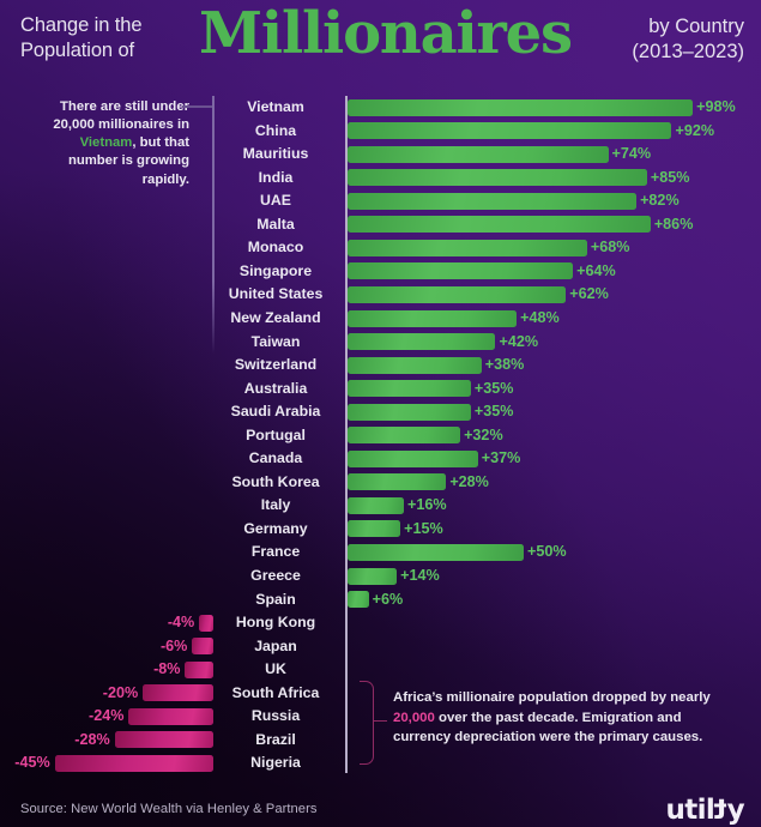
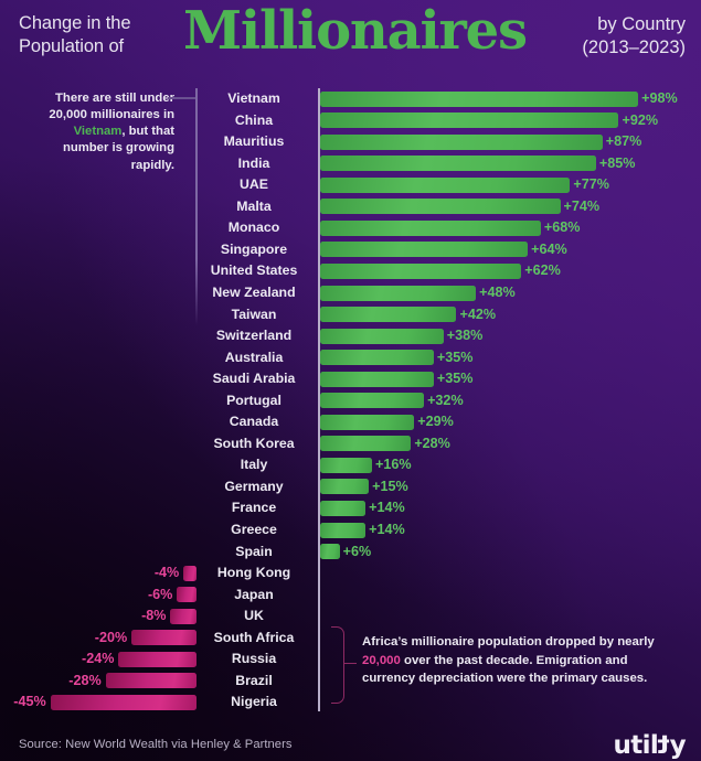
Mauritius: +74% -> +87%
UAE: +82% -> +77%
Malta: +86% -> +74%
Canada: +37% -> +29%
France: +50% -> +14%
